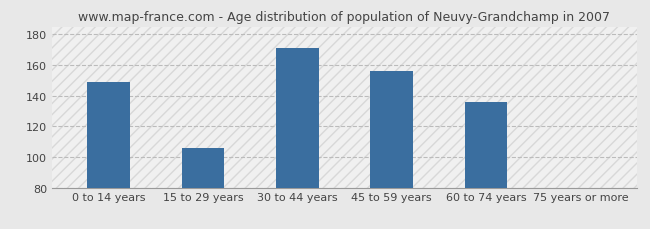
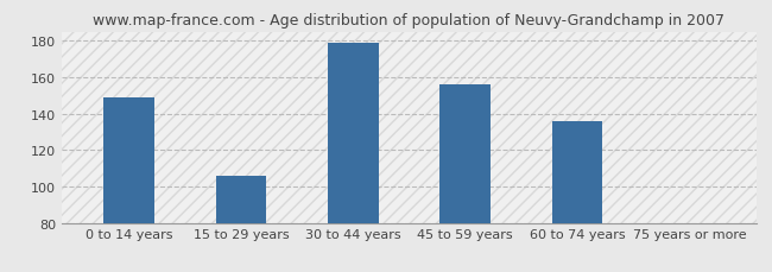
30 to 44 years: 171 -> 179
